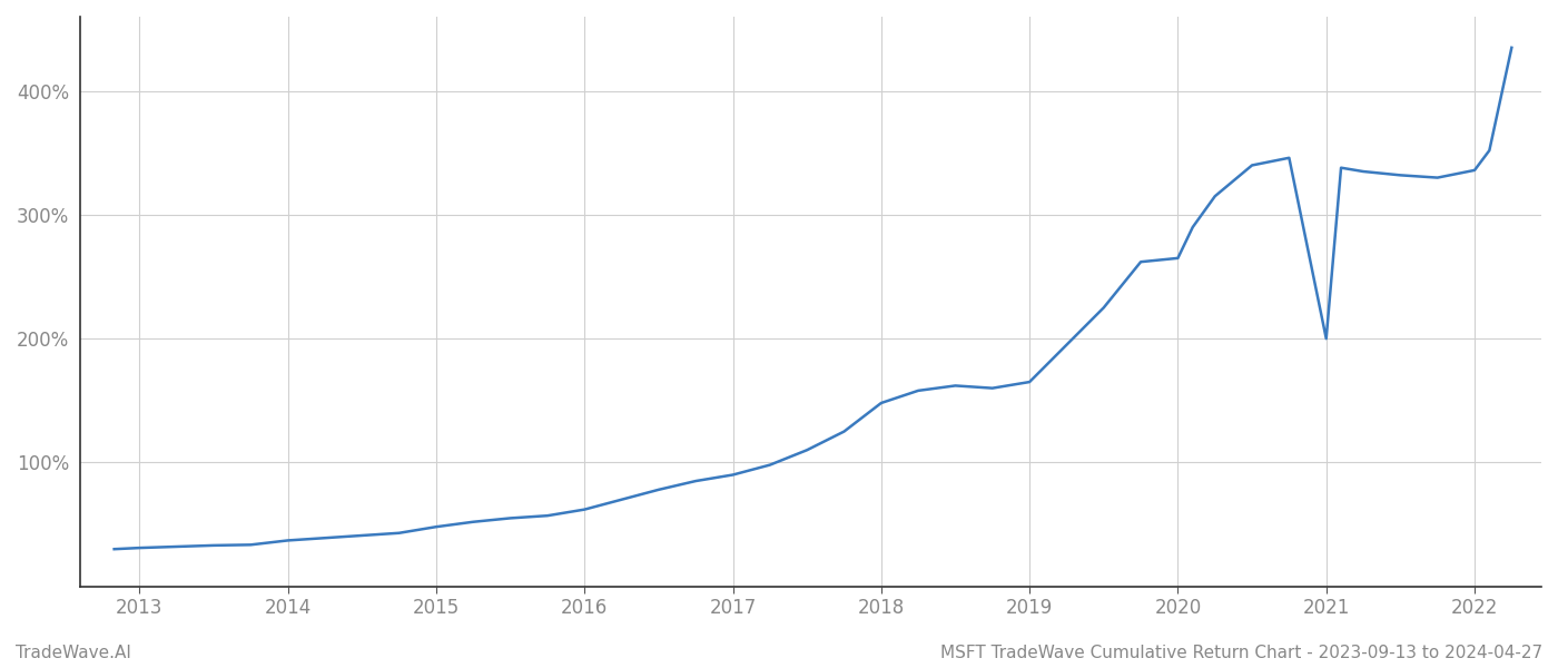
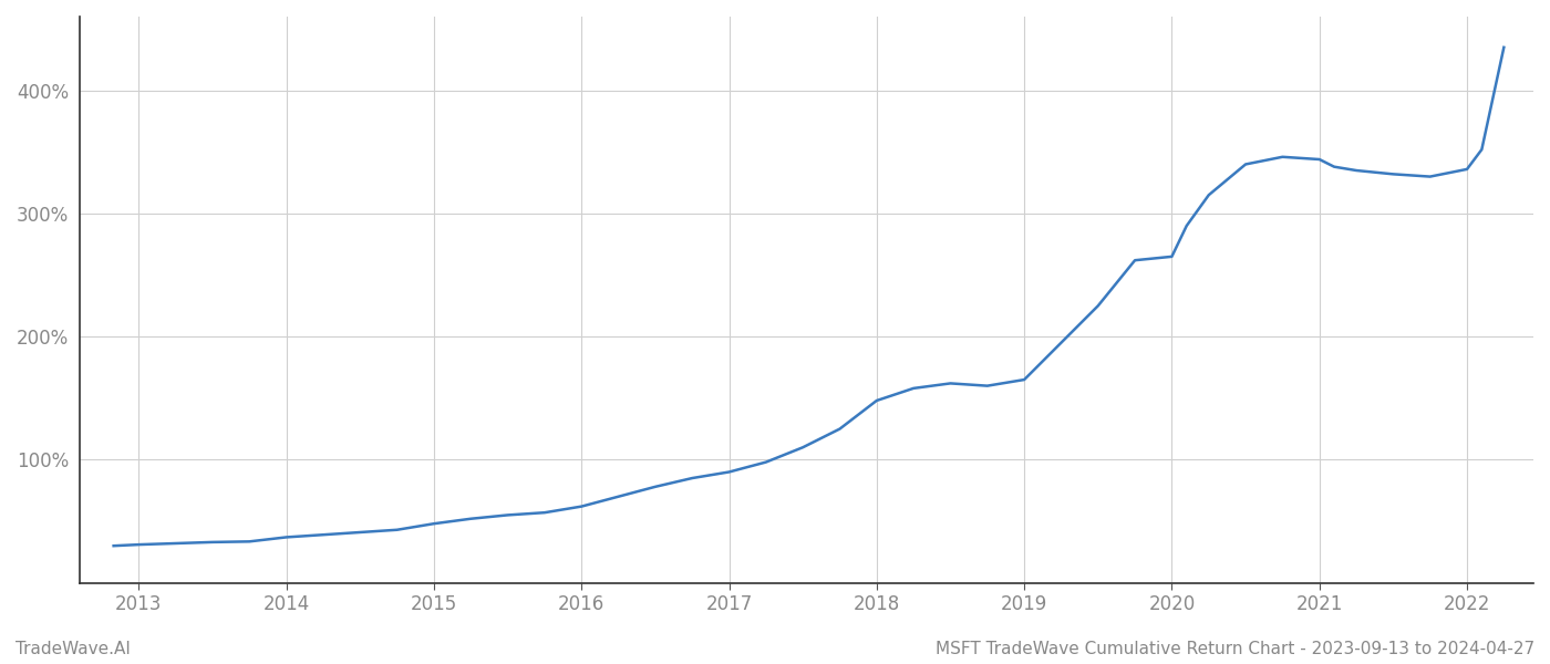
2021: 200% -> 344%
